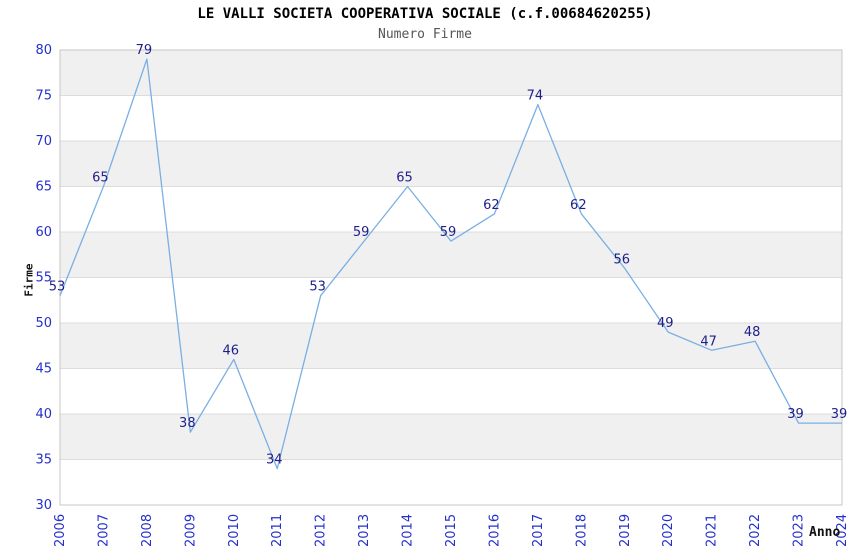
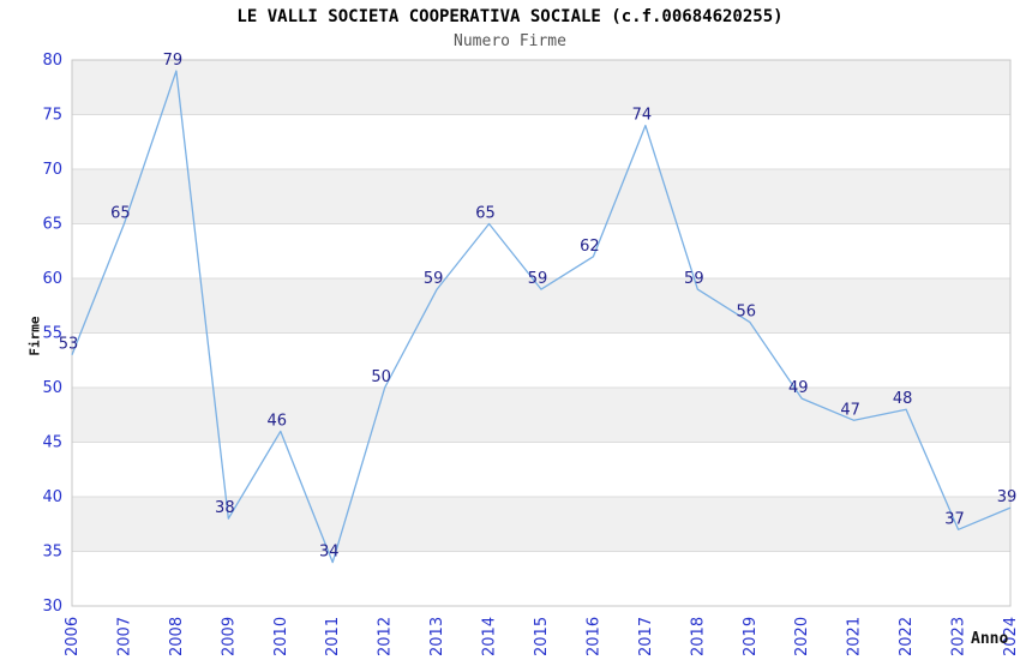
2012: 53 -> 50
2018: 62 -> 59
2023: 39 -> 37
